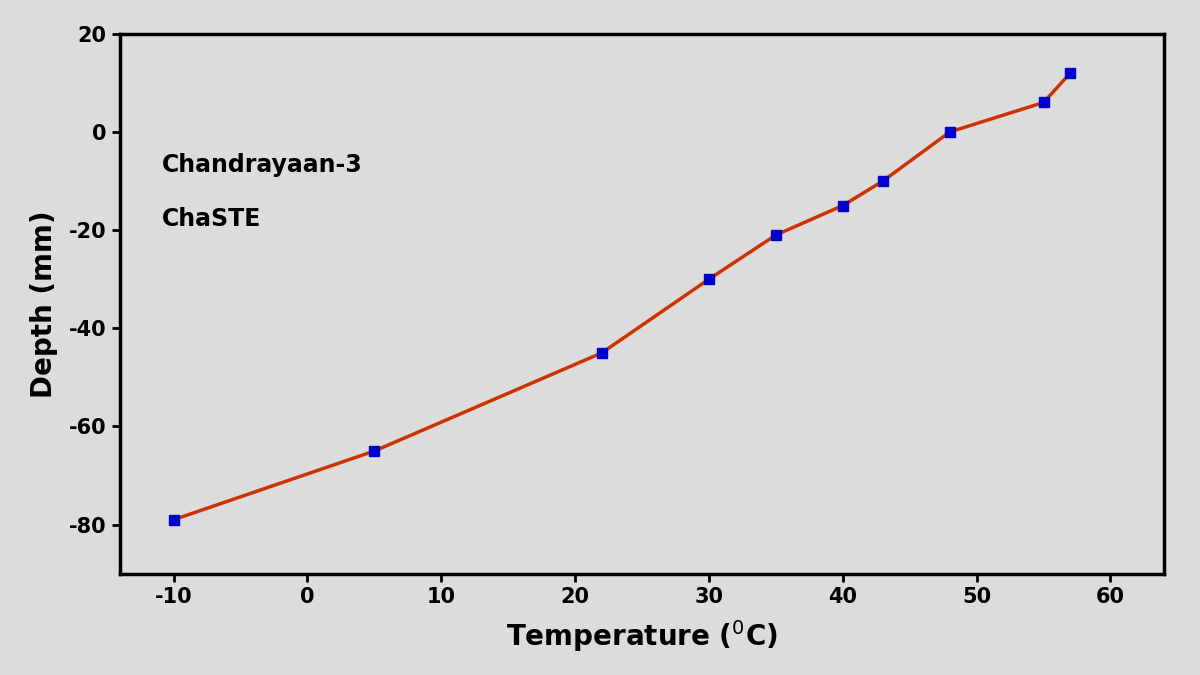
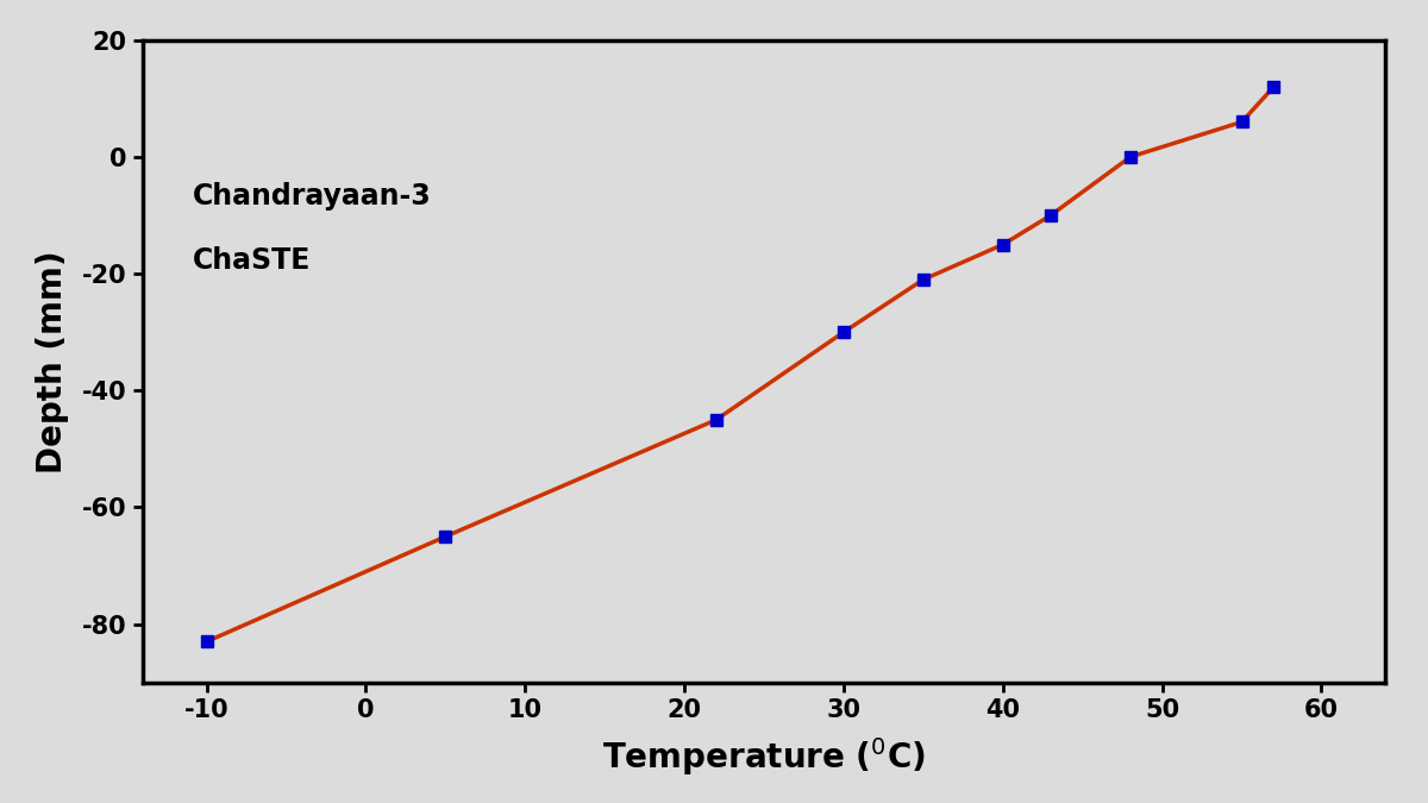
-10: -79 -> -83
